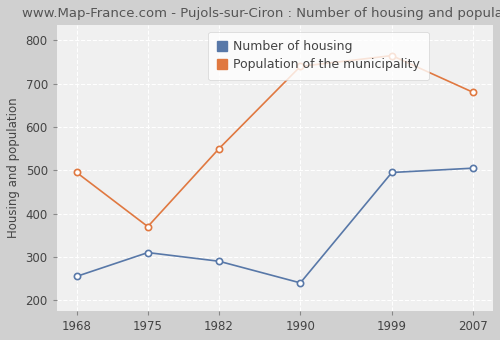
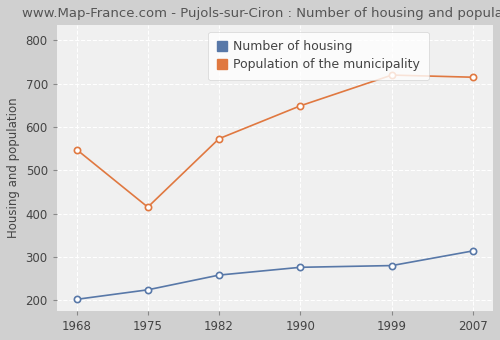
Number of housing/1968: 255 -> 202
Population of the municipality/1968: 495 -> 548
Number of housing/1975: 310 -> 224
Population of the municipality/1975: 370 -> 415
Number of housing/1982: 290 -> 258
Population of the municipality/1982: 550 -> 573
Number of housing/1990: 240 -> 276
Population of the municipality/1990: 740 -> 649
Number of housing/1999: 495 -> 280
Population of the municipality/1999: 765 -> 720
Number of housing/2007: 505 -> 314
Population of the municipality/2007: 680 -> 715
